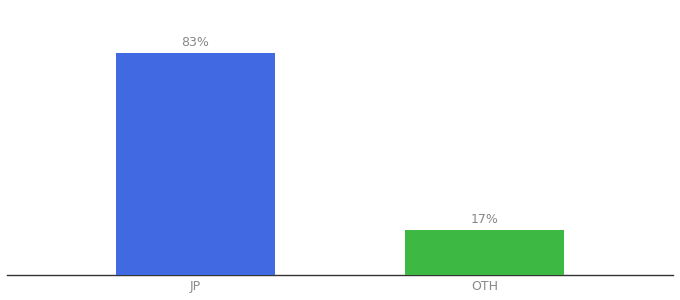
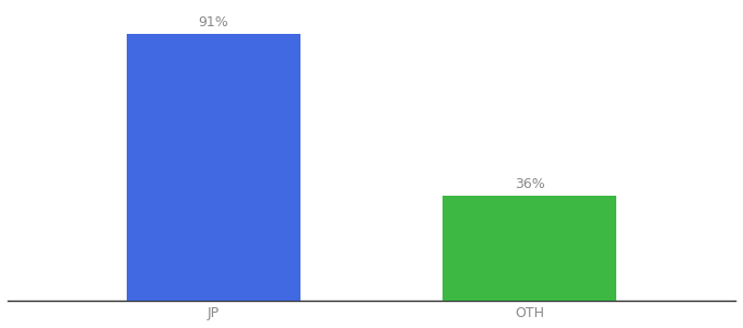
JP: 83% -> 91%
OTH: 17% -> 36%
